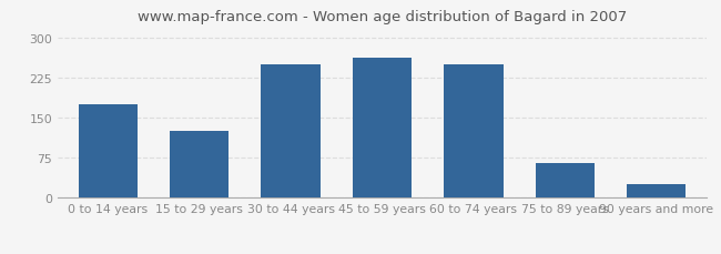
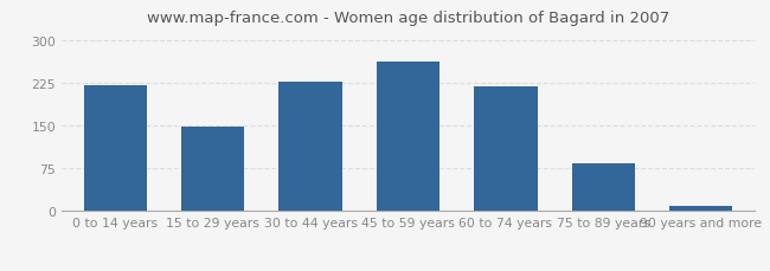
0 to 14 years: 175 -> 221
15 to 29 years: 125 -> 148
30 to 44 years: 250 -> 226
60 to 74 years: 250 -> 219
75 to 89 years: 65 -> 84
90 years and more: 25 -> 10
